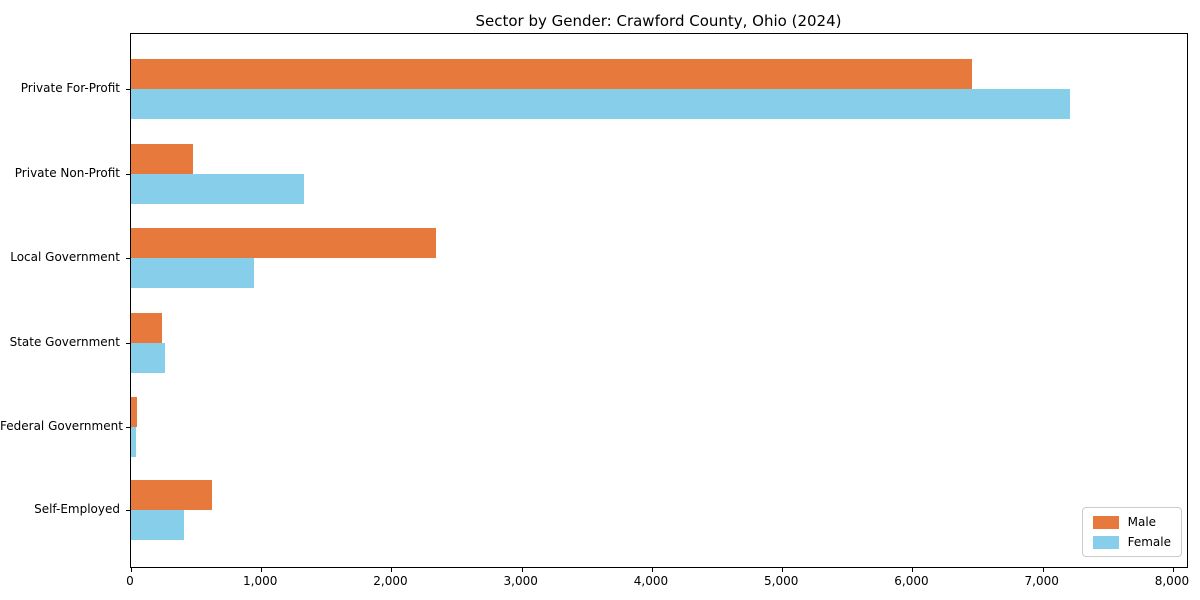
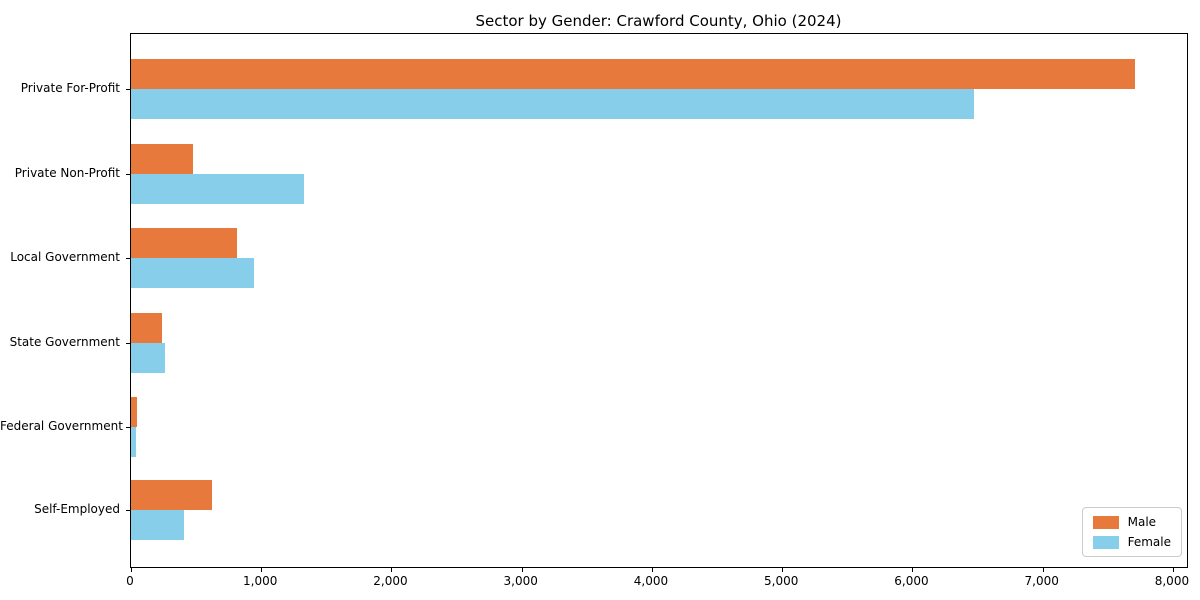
Male/Private For-Profit: 6460 -> 7710
Female/Private For-Profit: 7210 -> 6470
Male/Local Government: 2340 -> 820
